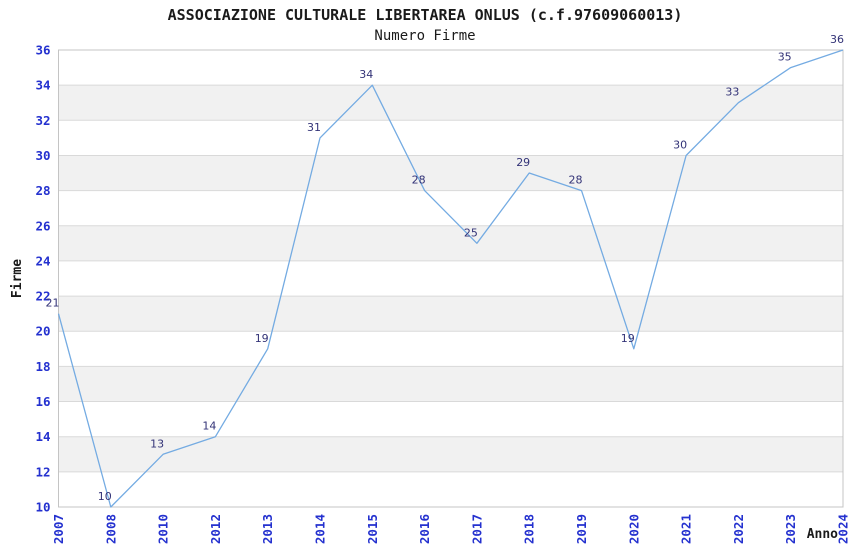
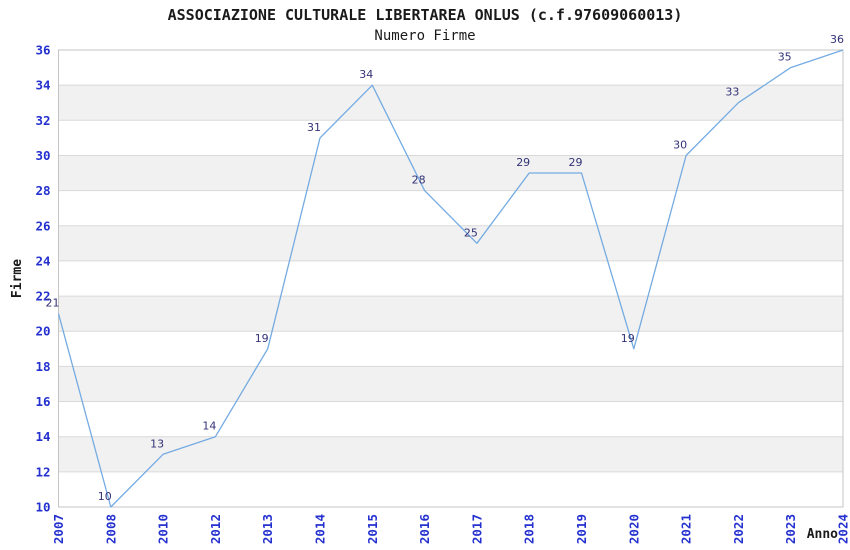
2019: 28 -> 29
